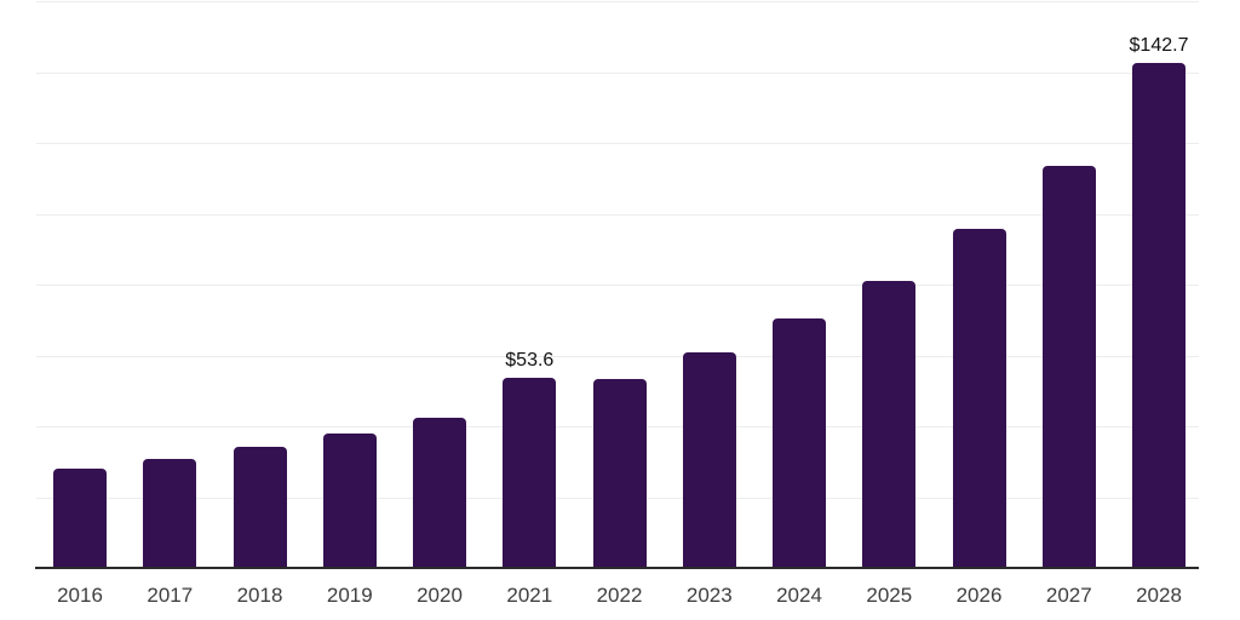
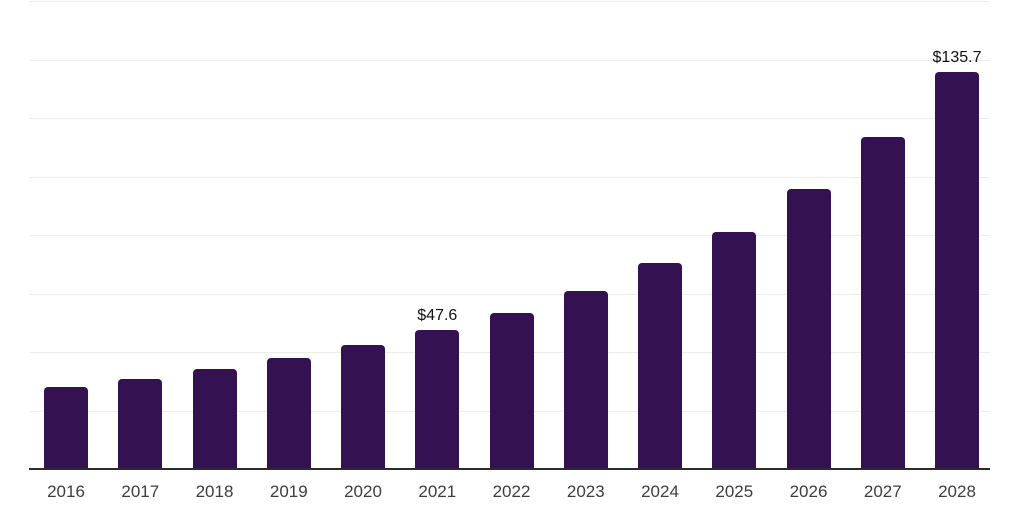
2021: $53.6 -> $47.6
2028: $142.7 -> $135.7
